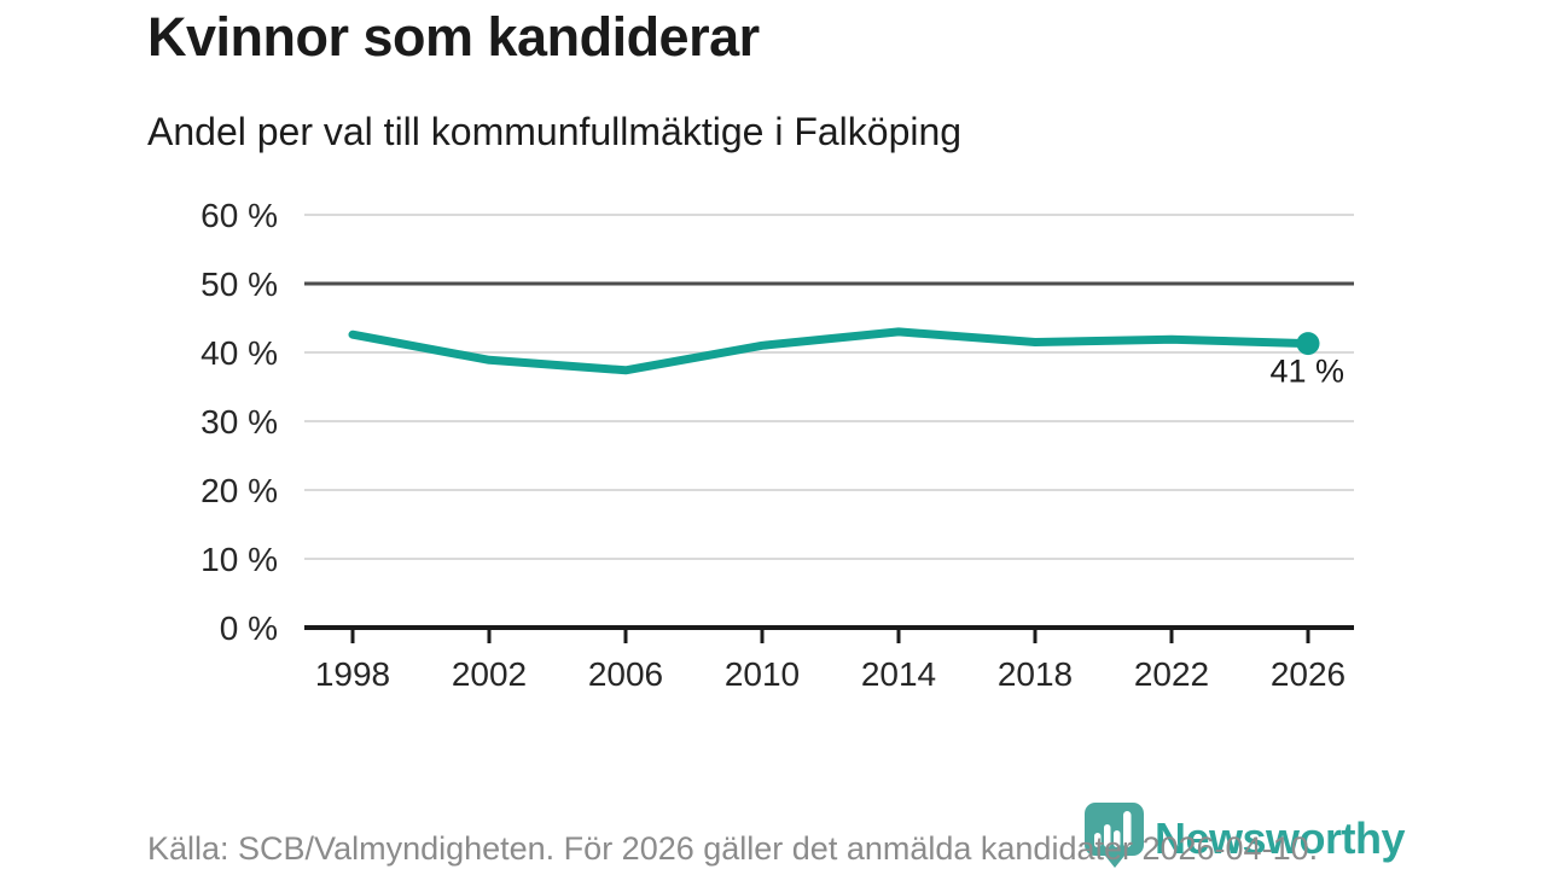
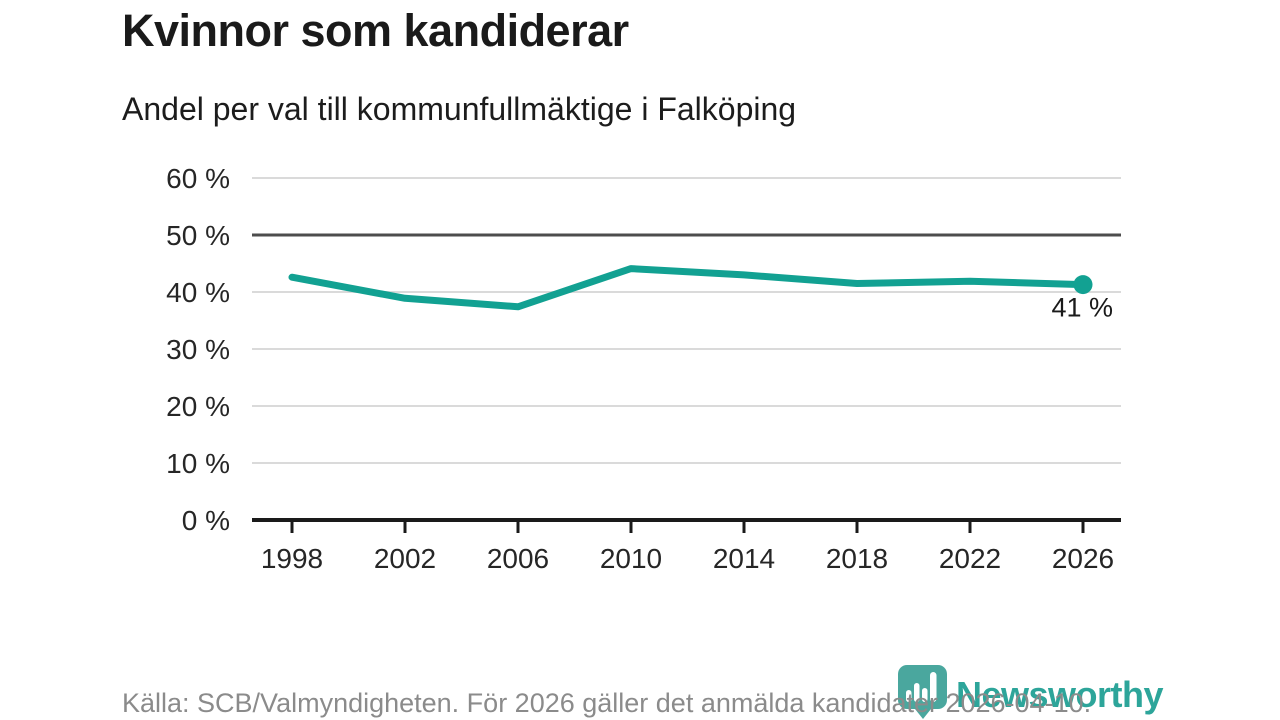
2010: 41% -> 44%
